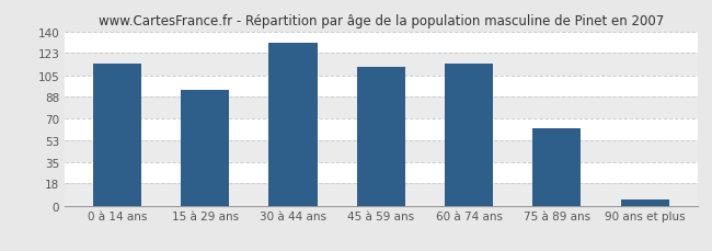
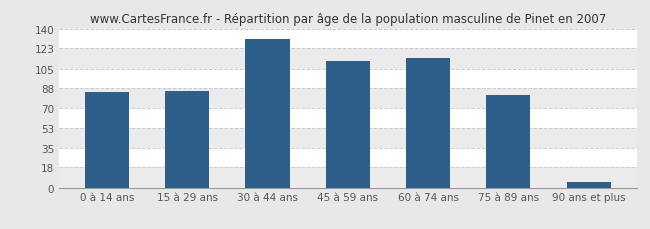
0 à 14 ans: 114 -> 84
15 à 29 ans: 93 -> 85
75 à 89 ans: 62 -> 82
